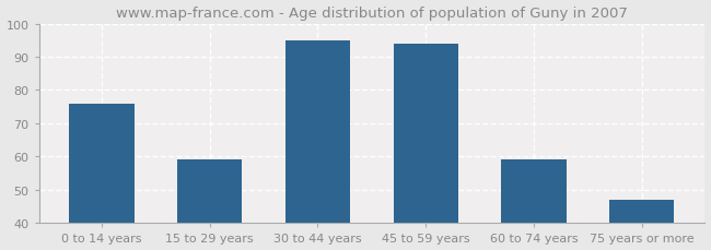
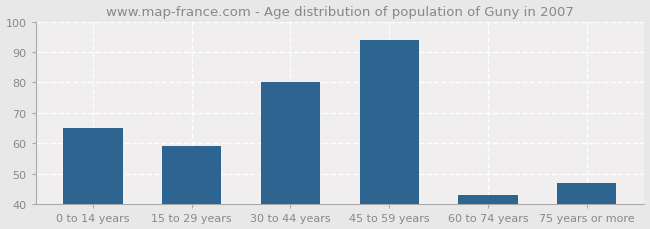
0 to 14 years: 76 -> 65
30 to 44 years: 95 -> 80
60 to 74 years: 59 -> 43
